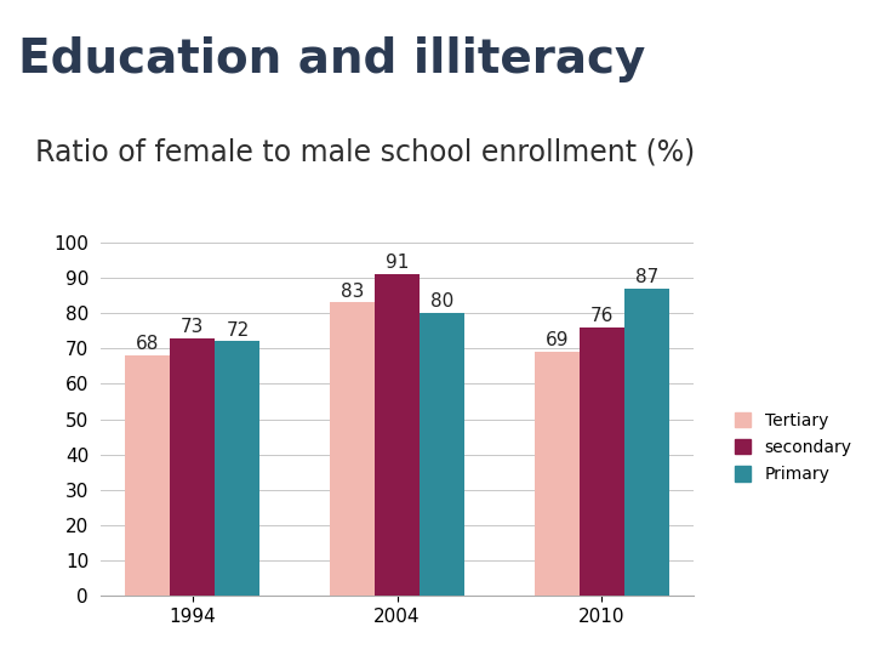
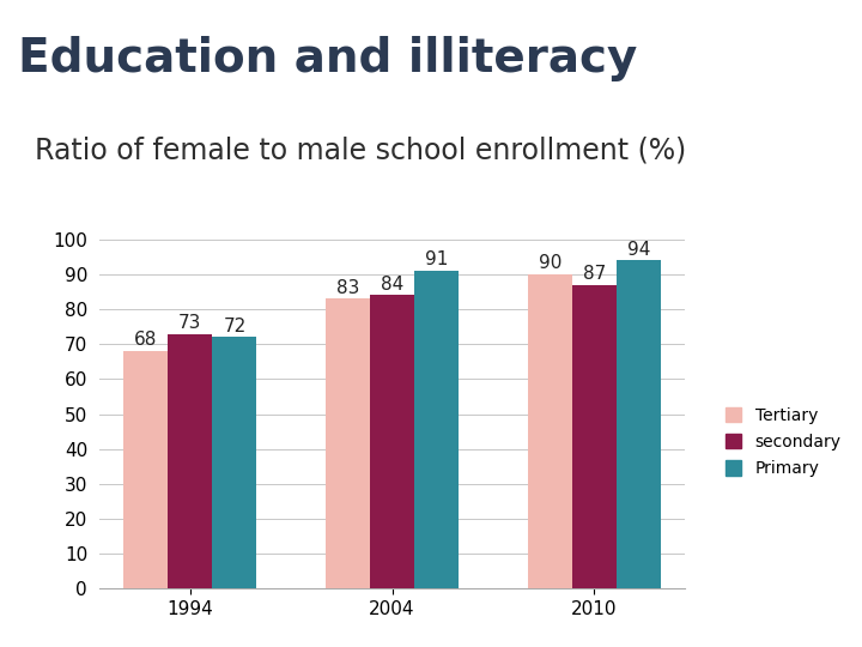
secondary/2004: 91 -> 84
Primary/2004: 80 -> 91
Tertiary/2010: 69 -> 90
secondary/2010: 76 -> 87
Primary/2010: 87 -> 94
